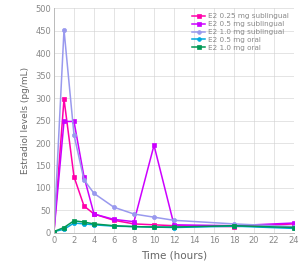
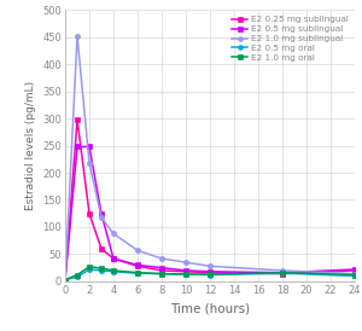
E2 0.5 mg sublingual/10: 195 -> 20
